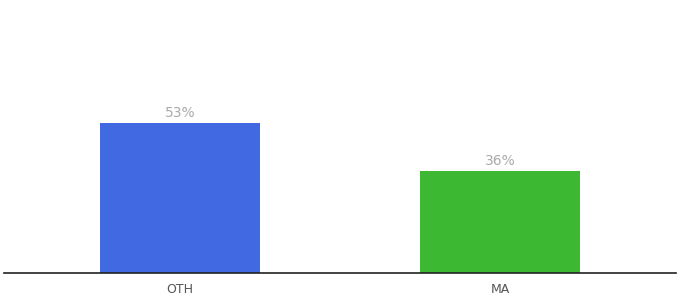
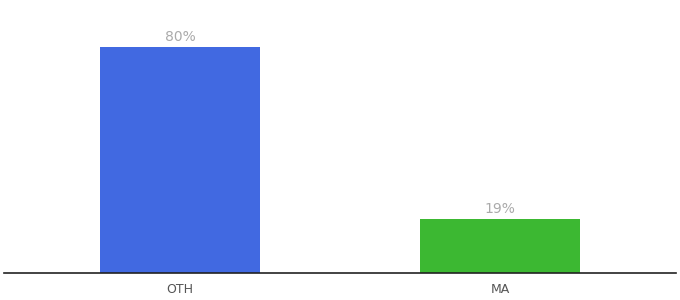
OTH: 53% -> 80%
MA: 36% -> 19%
